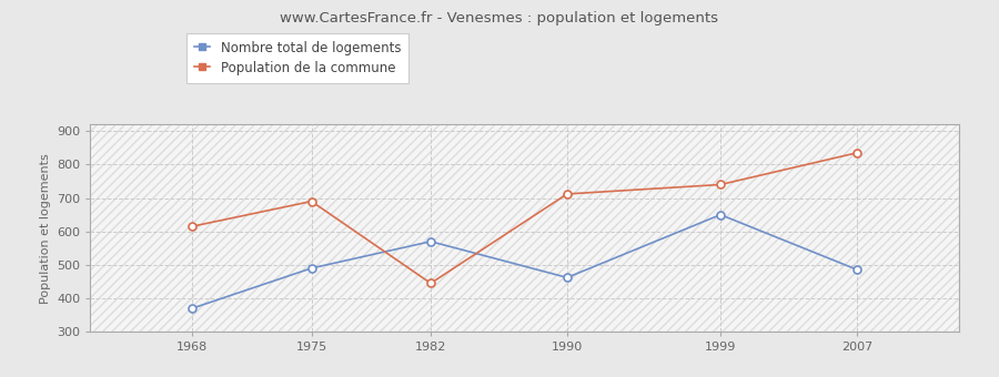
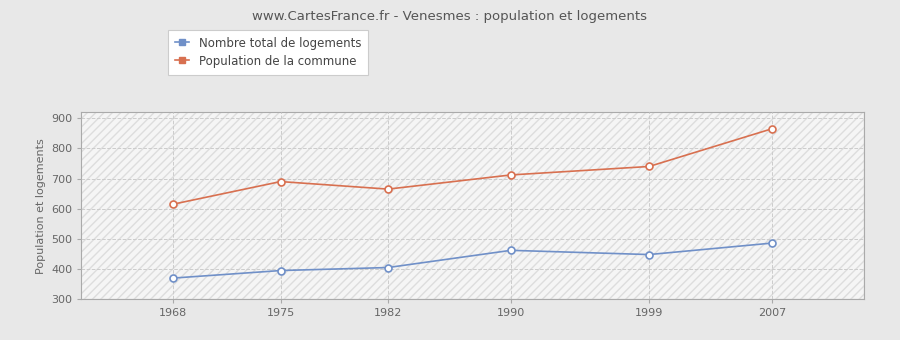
Nombre total de logements/1975: 490 -> 395
Nombre total de logements/1982: 570 -> 405
Population de la commune/1982: 445 -> 665
Nombre total de logements/1999: 650 -> 448
Population de la commune/2007: 835 -> 865
